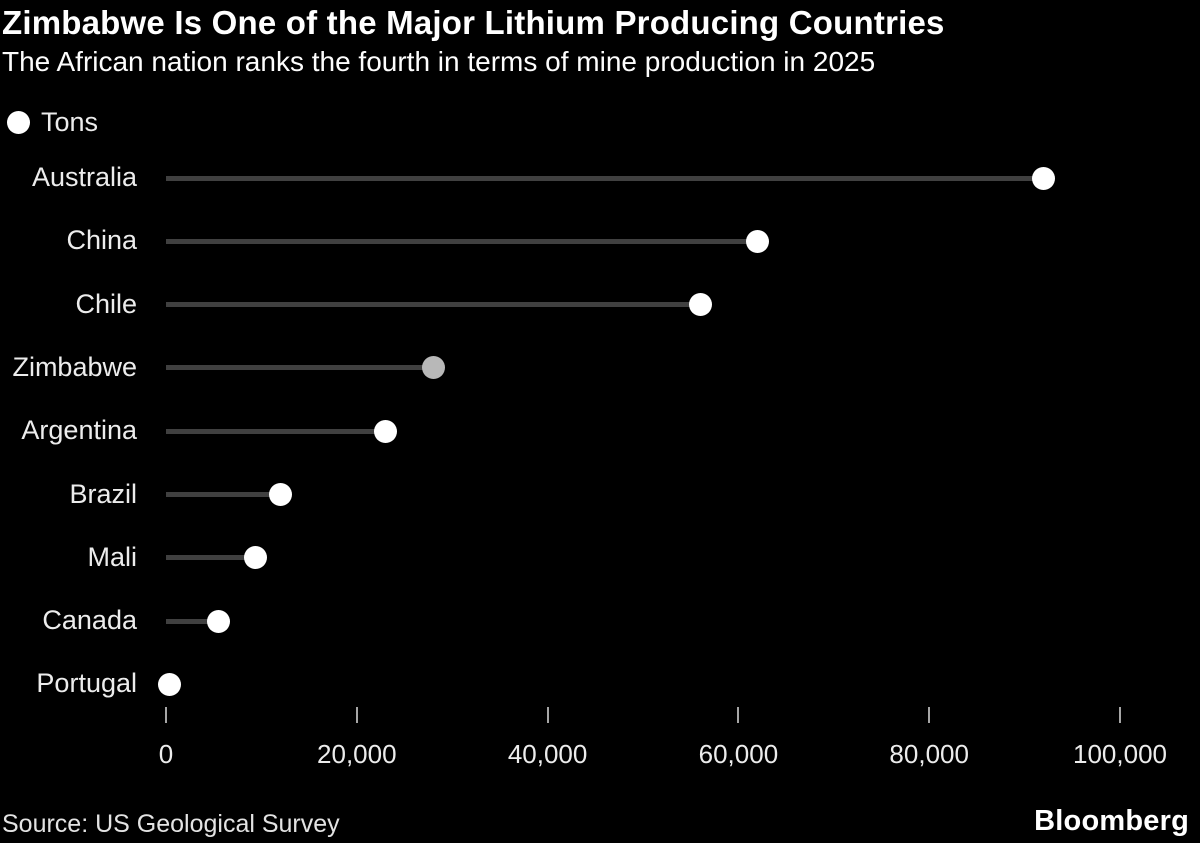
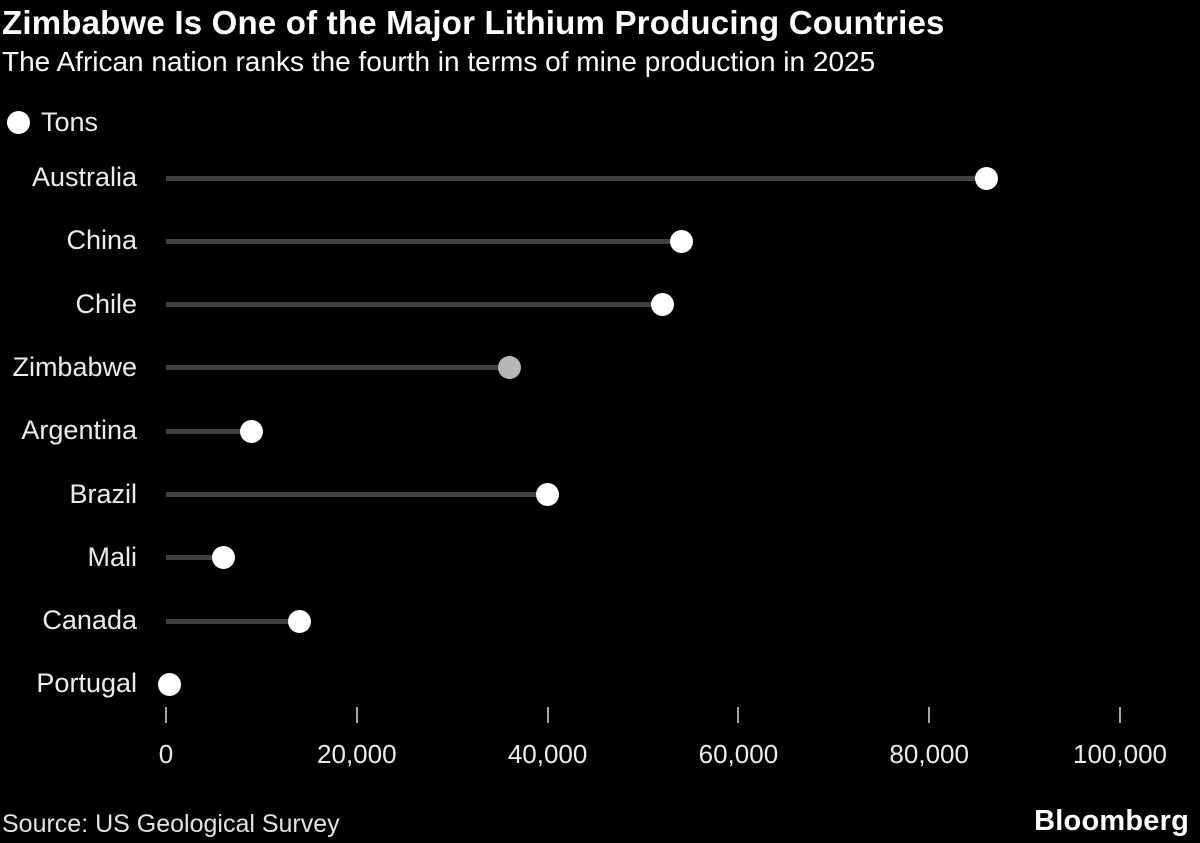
Australia: 92000 -> 86000
China: 62000 -> 54000
Chile: 56000 -> 52000
Zimbabwe: 28000 -> 36000
Argentina: 23000 -> 9000
Brazil: 12000 -> 40000
Mali: 9000 -> 6000
Canada: 6000 -> 14000
